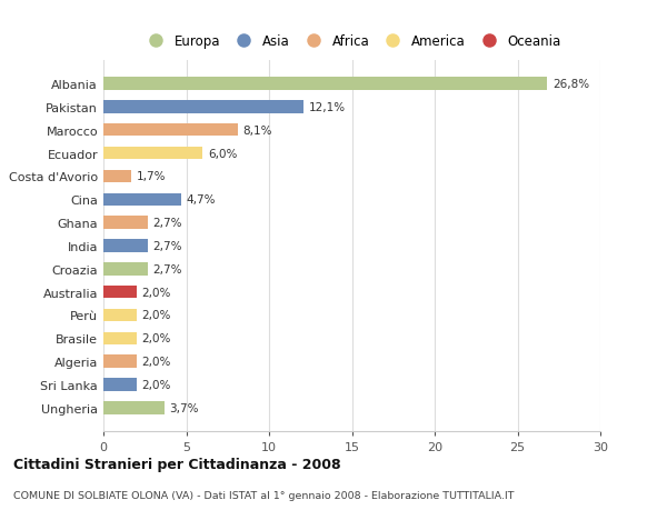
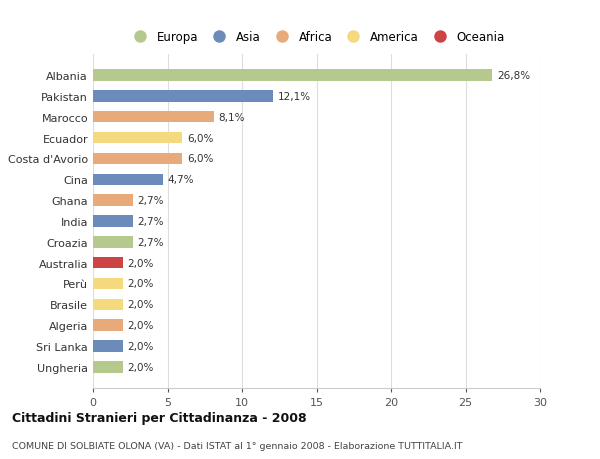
Costa d'Avorio: 1,7% -> 6,0%
Ungheria: 3,7% -> 2,0%
